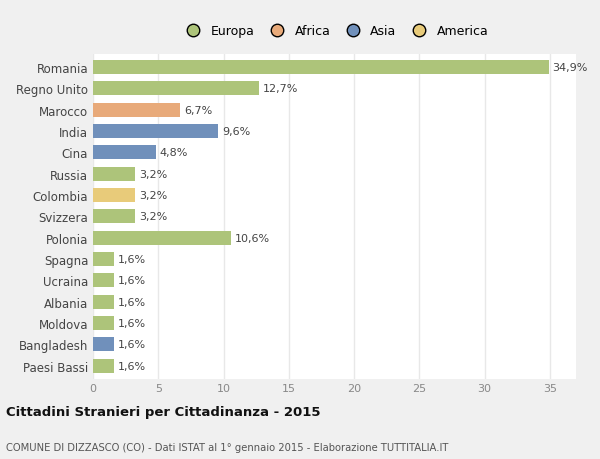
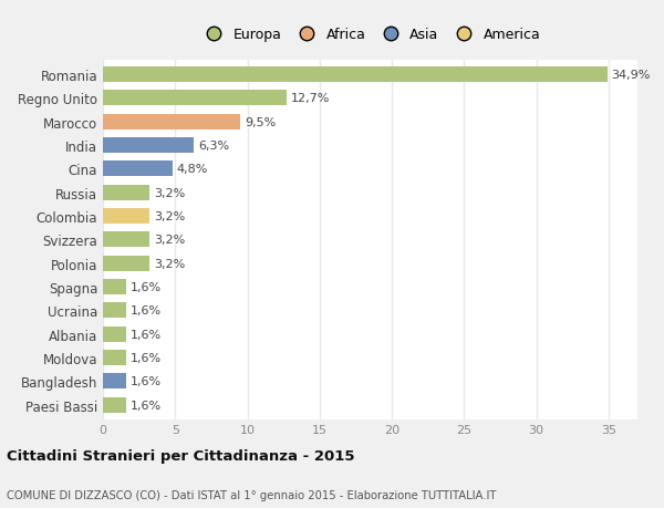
Marocco: 6,7% -> 9,5%
India: 9,6% -> 6,3%
Polonia: 10,6% -> 3,2%
